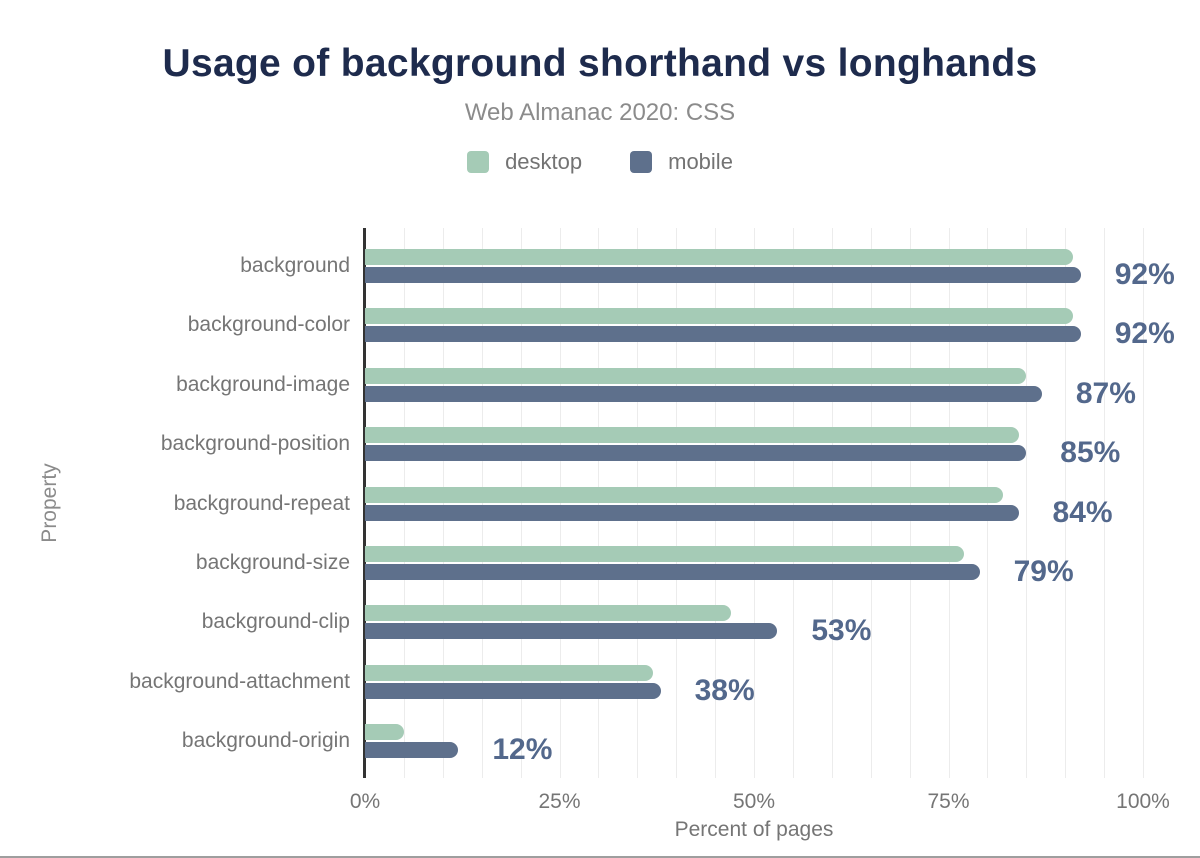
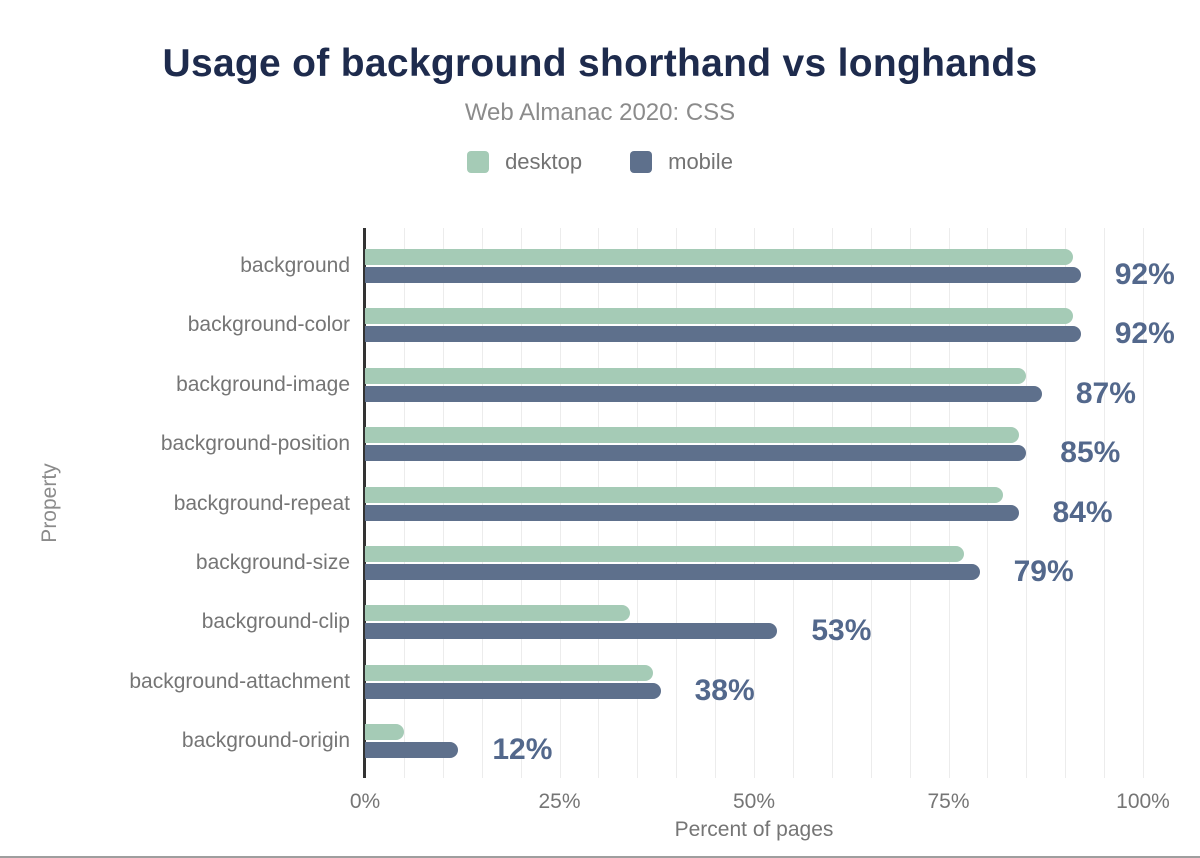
desktop/background-clip: 47% -> 34%
